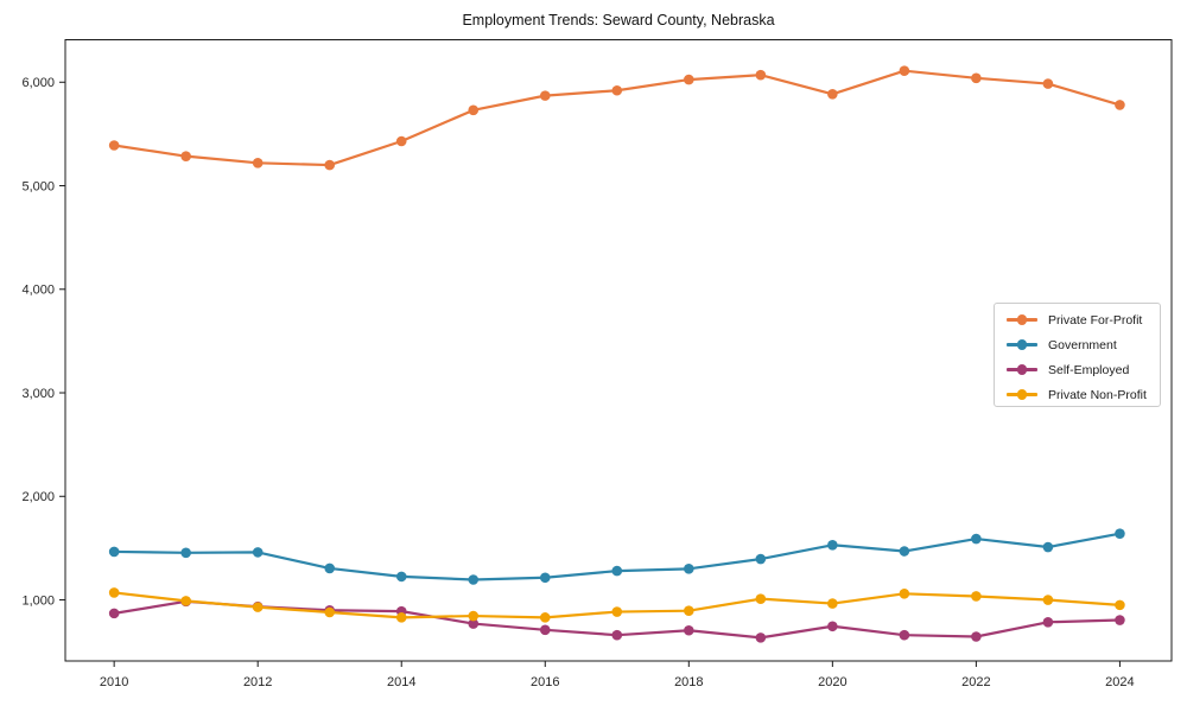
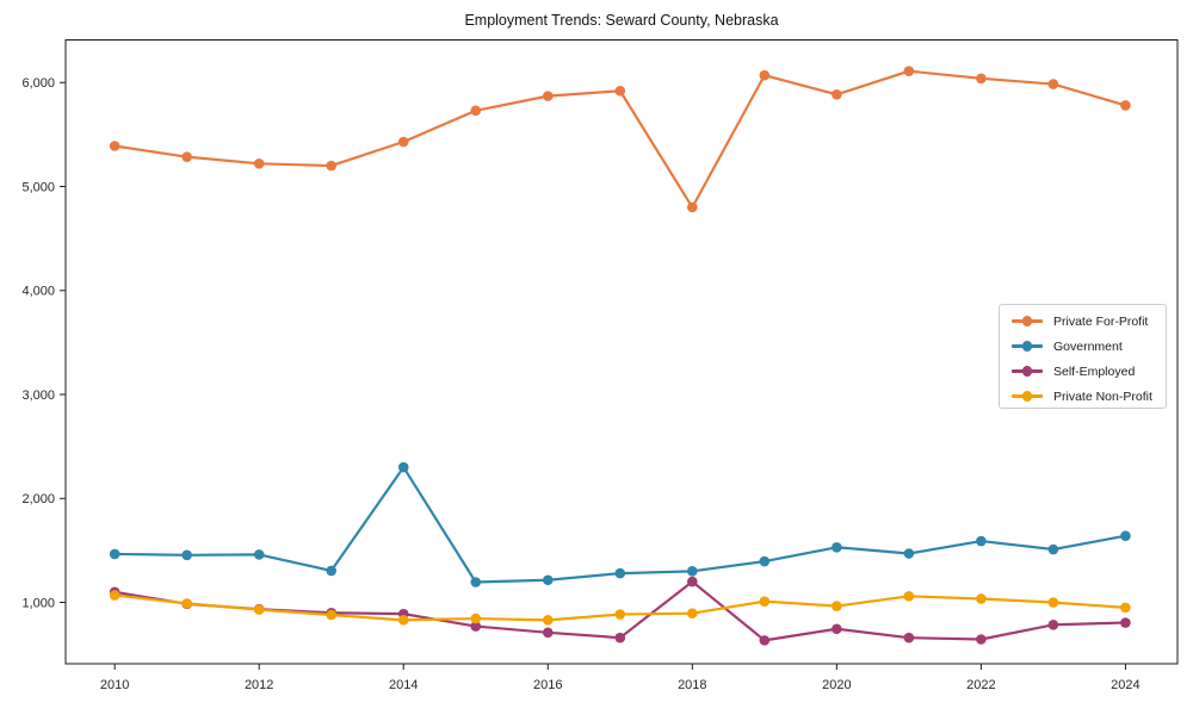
Self-Employed/2010: 900 -> 1100
Government/2014: 1200 -> 2300
Private For-Profit/2018: 6000 -> 4800
Self-Employed/2018: 700 -> 1200
